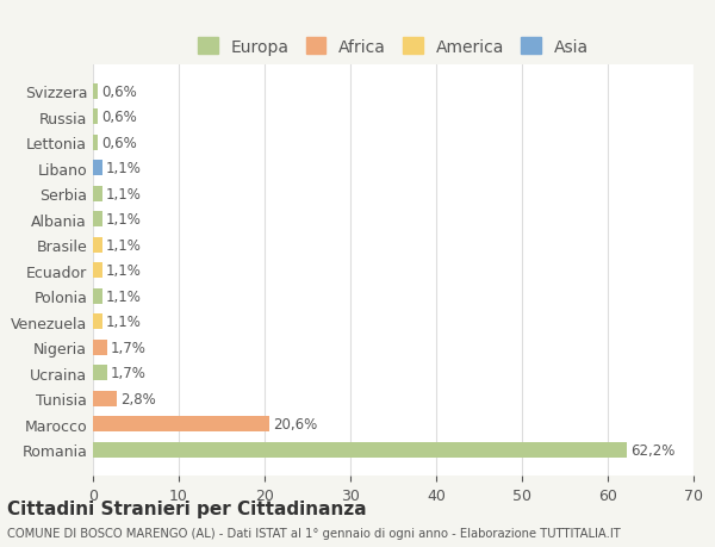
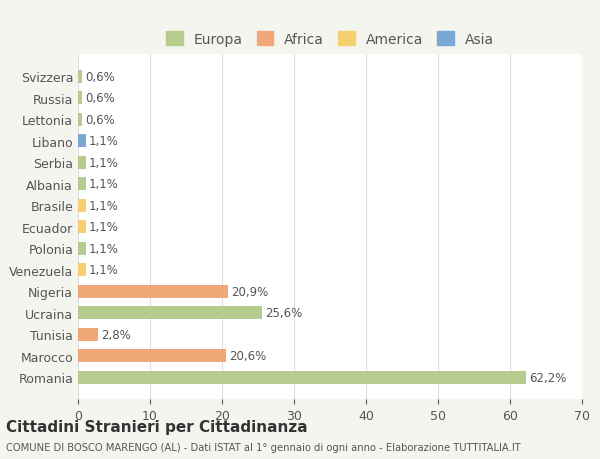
Nigeria: 1,7% -> 20,9%
Ucraina: 1,7% -> 25,6%
